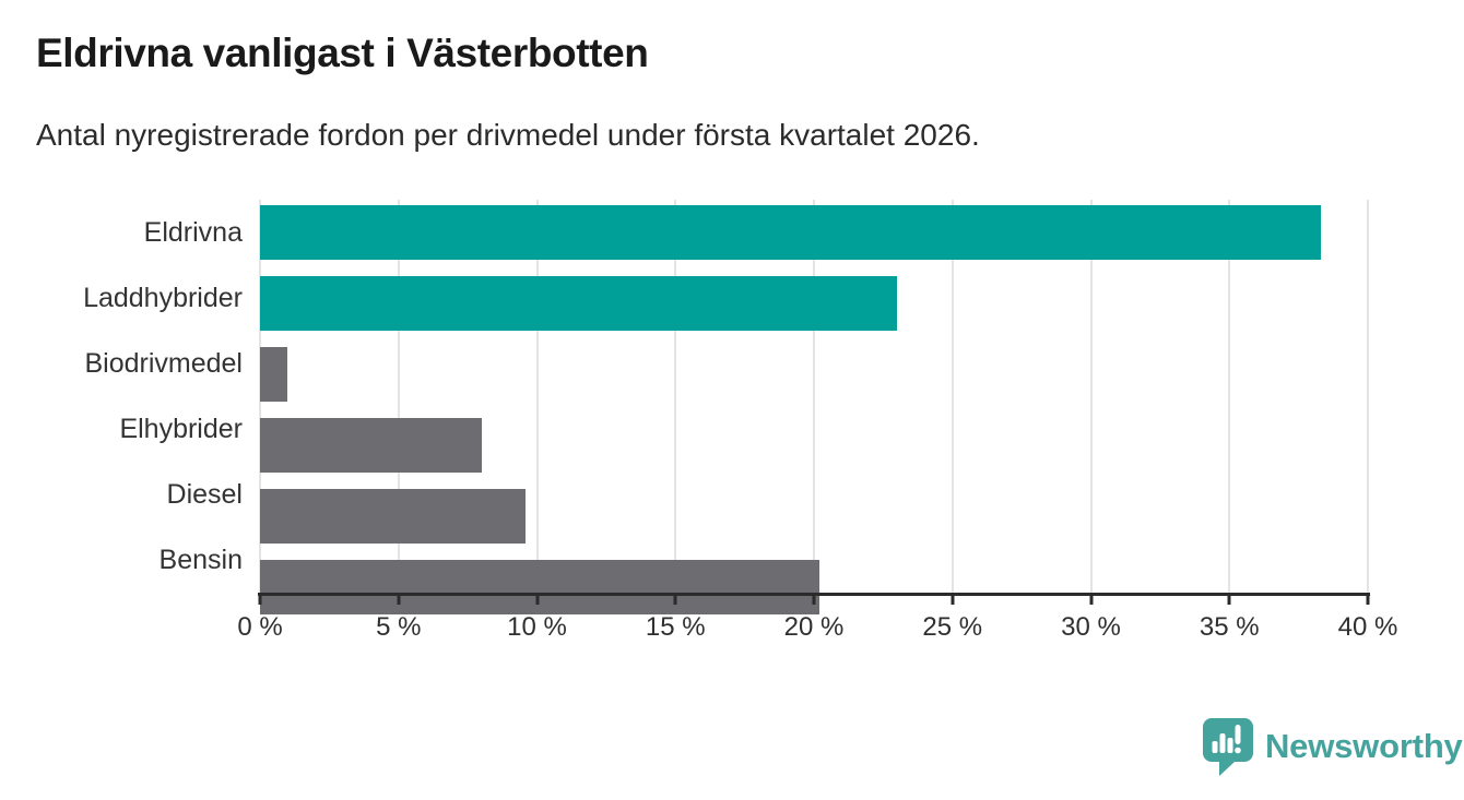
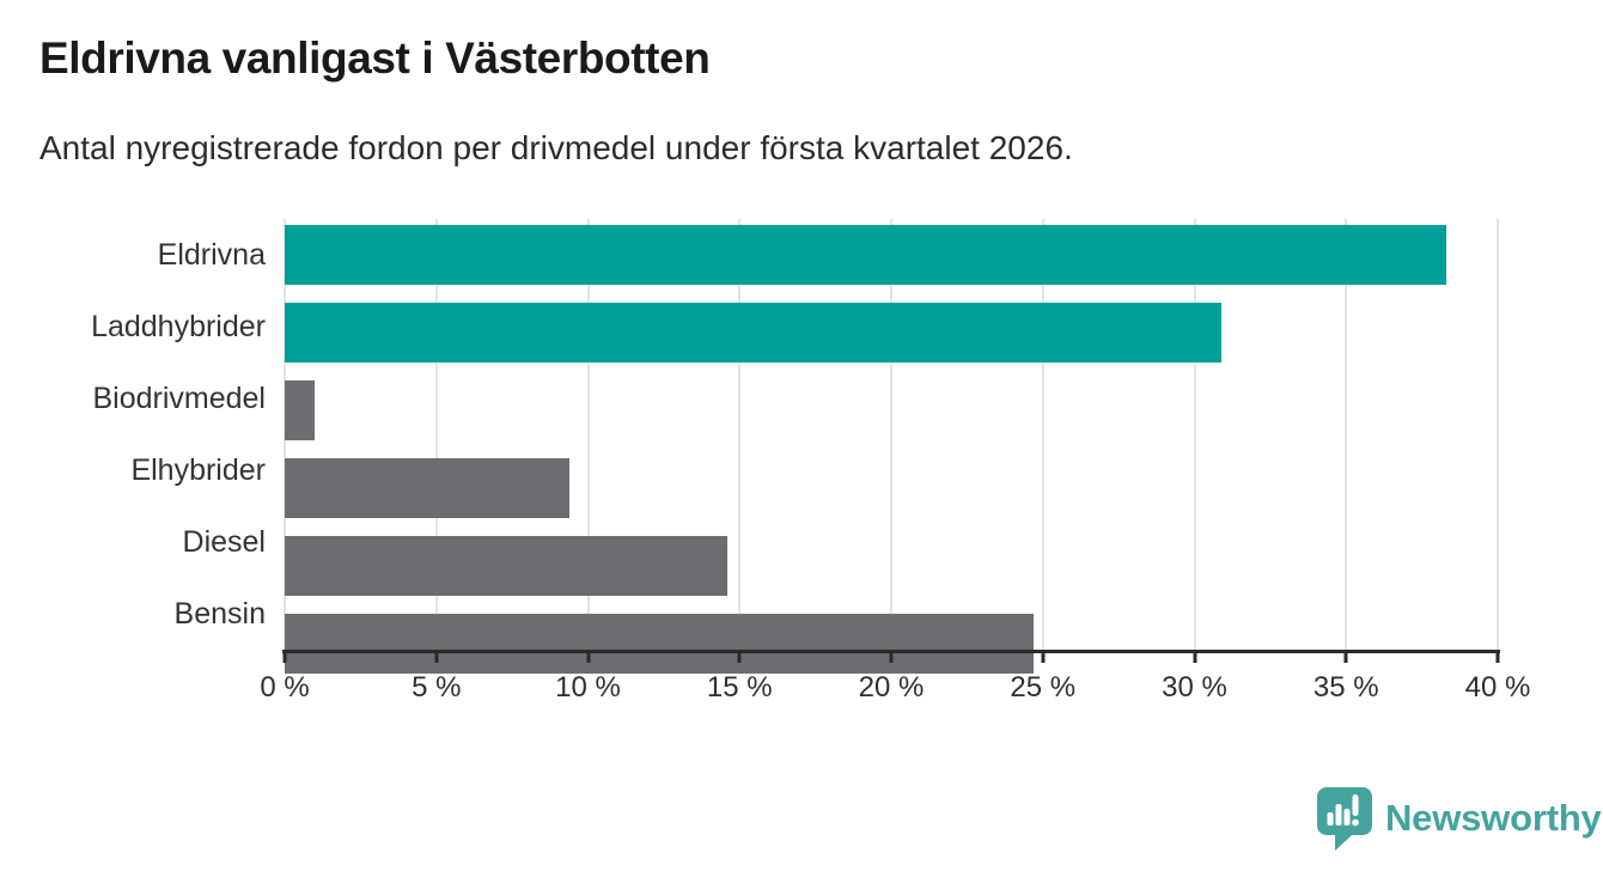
Laddhybrider: 23.0% -> 30.9%
Elhybrider: 8.0% -> 9.4%
Diesel: 9.6% -> 14.6%
Bensin: 20.2% -> 24.7%
